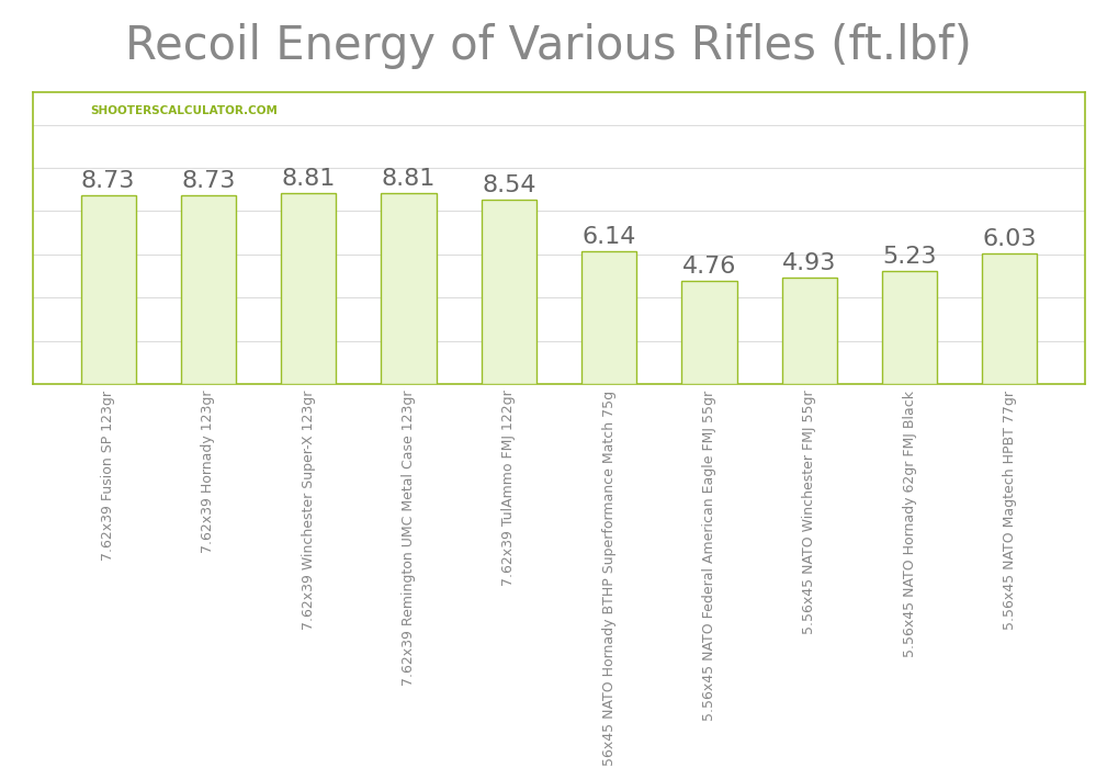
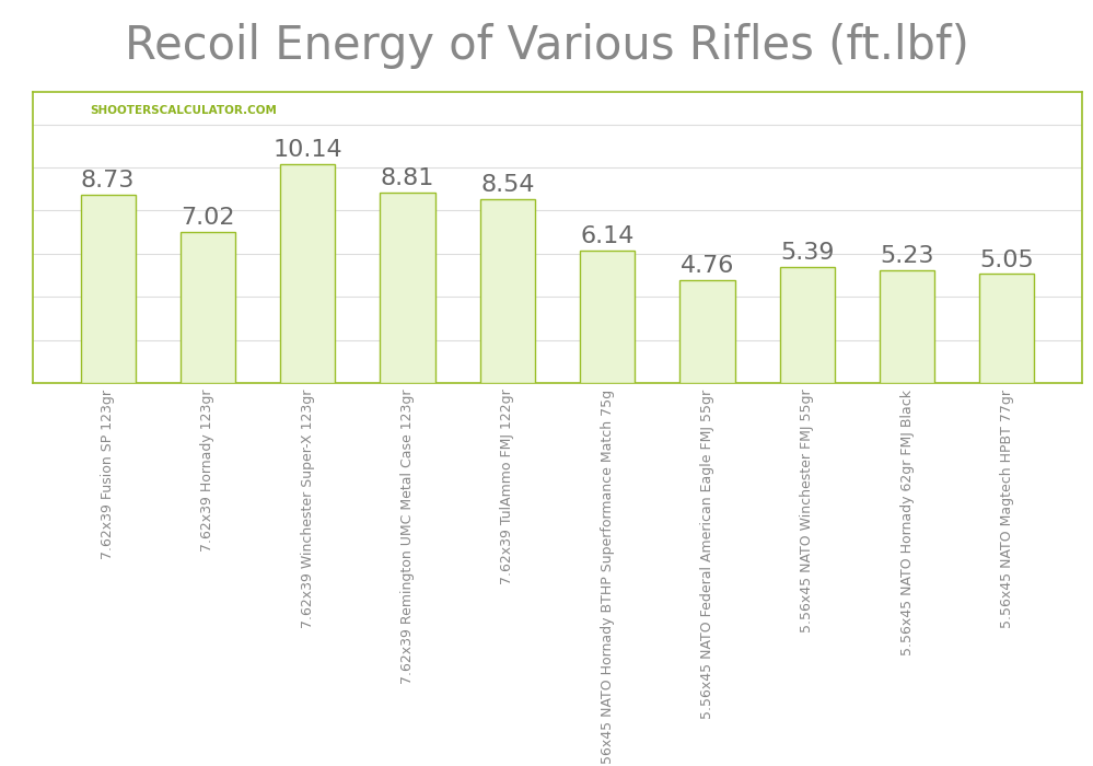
7.62x39 Hornady 123gr: 8.73 -> 7.02
7.62x39 Winchester Super-X 123gr: 8.81 -> 10.14
5.56x45 NATO Winchester FMJ 55gr: 4.93 -> 5.39
5.56x45 NATO Magtech HPBT 77gr: 6.03 -> 5.05
